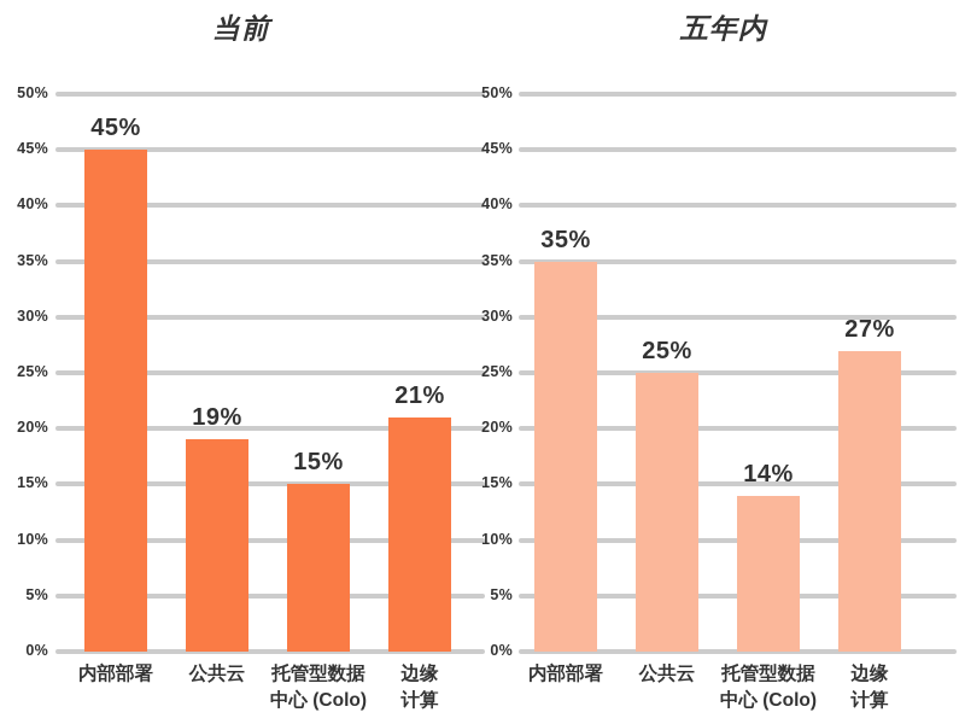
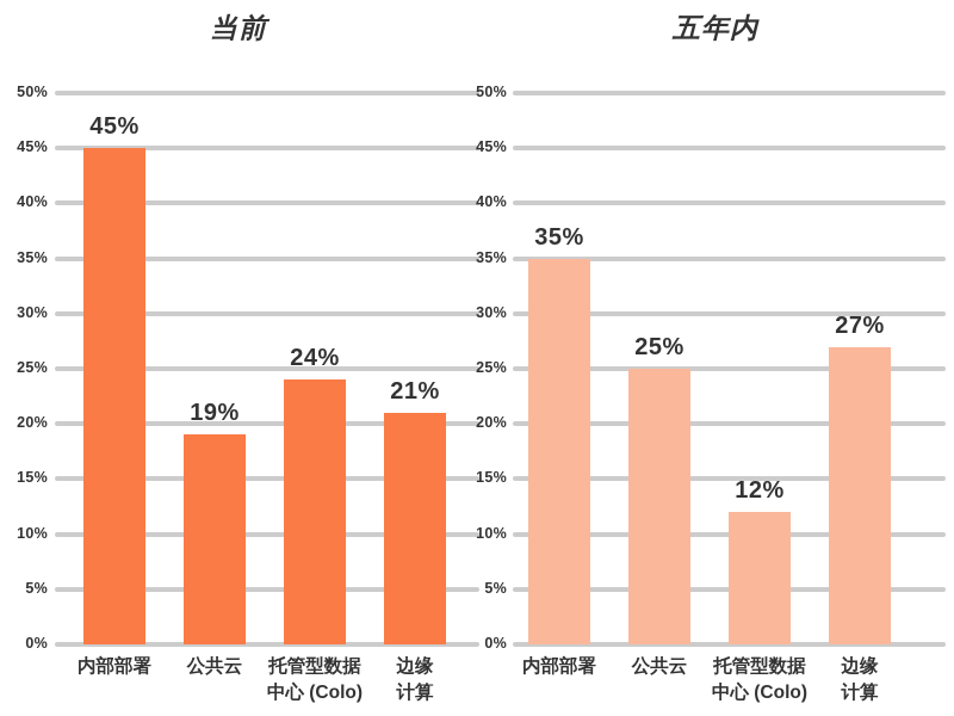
当前/托管型数据中心 (Colo): 15% -> 24%
五年内/托管型数据中心 (Colo): 14% -> 12%
